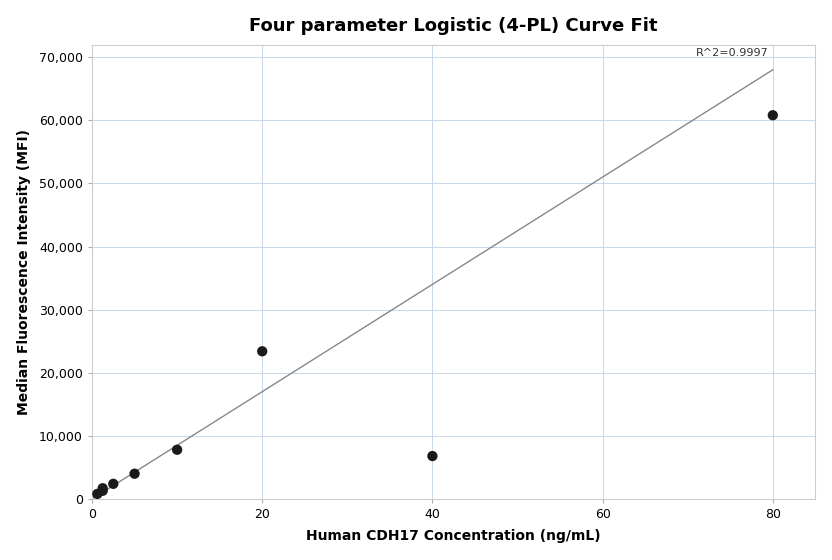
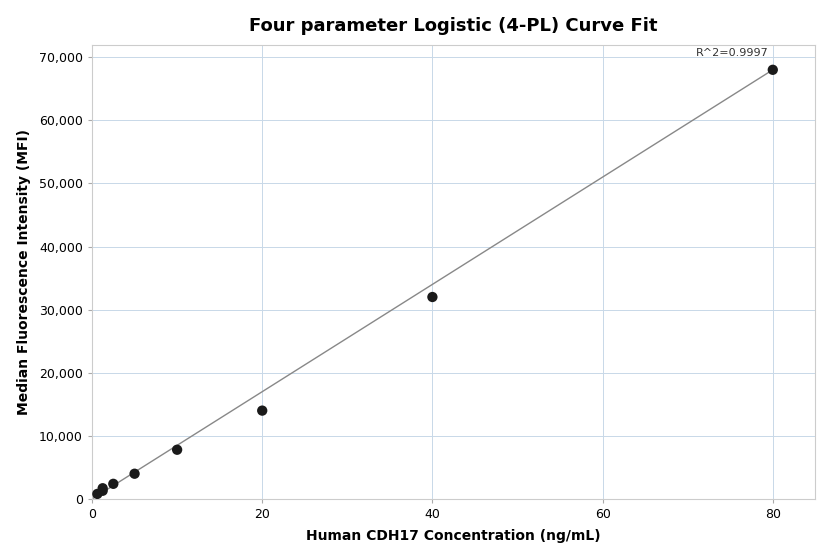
20: 23,400 -> 14,000
40: 6,800 -> 32,000
80: 60,800 -> 68,000
